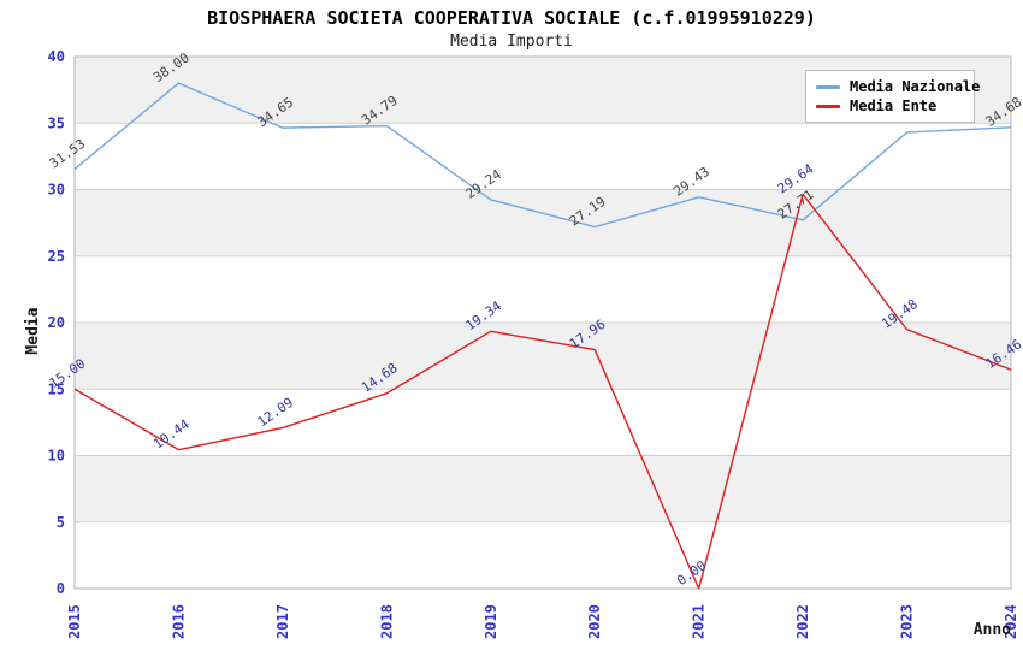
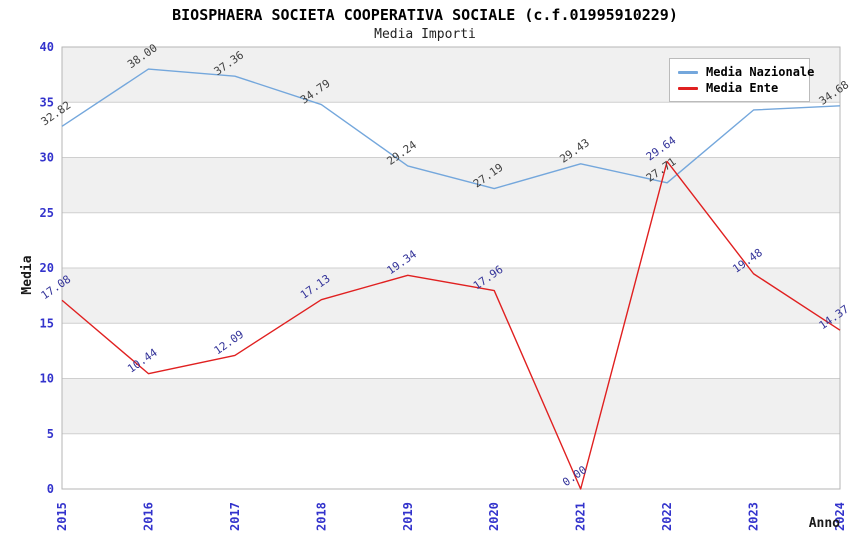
Media Nazionale/2015: 31.53 -> 32.82
Media Ente/2015: 15.00 -> 17.08
Media Nazionale/2017: 34.65 -> 37.36
Media Ente/2018: 14.68 -> 17.13
Media Ente/2024: 16.46 -> 14.37
